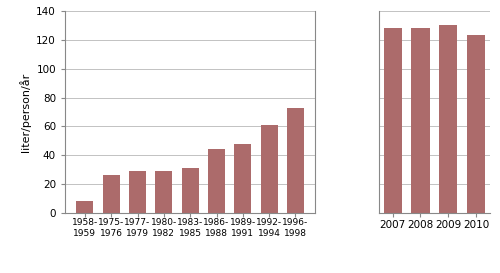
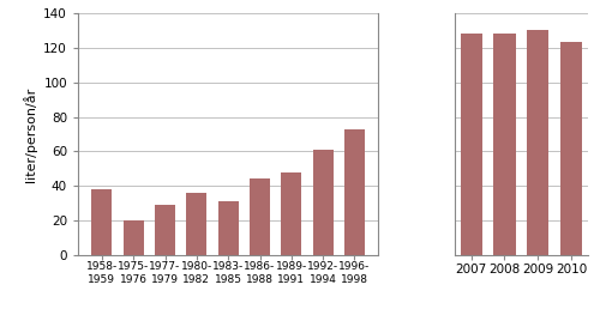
1958- 1959: 8 -> 38
1975- 1976: 26 -> 20
1980- 1982: 29 -> 36
